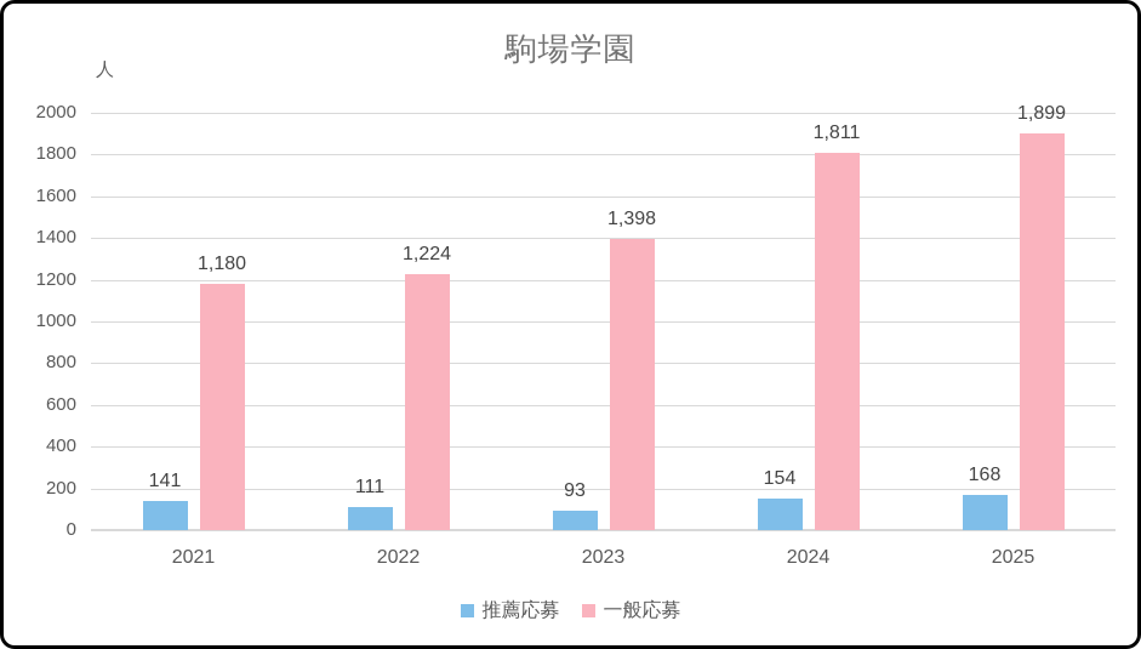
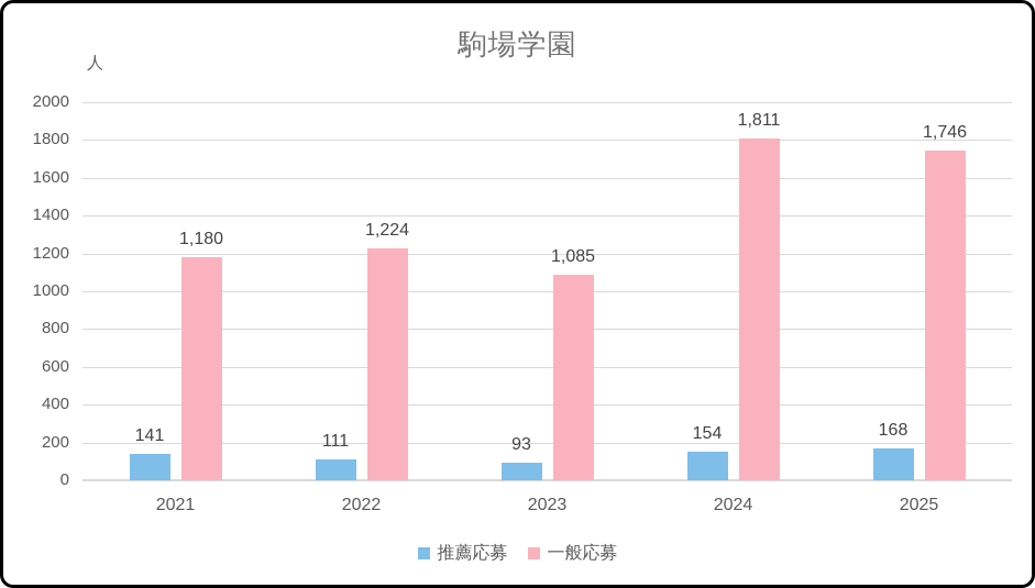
一般応募/2023: 1,398 -> 1,085
一般応募/2025: 1,899 -> 1,746
